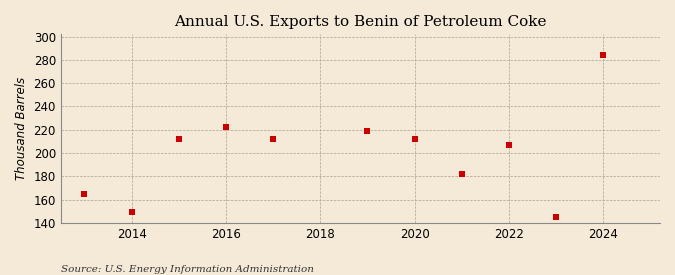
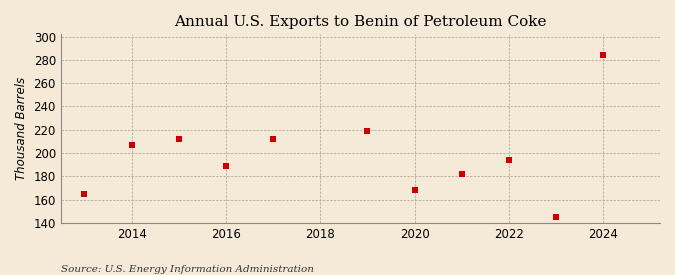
2014: 149 -> 207
2016: 222 -> 189
2020: 212 -> 168
2022: 207 -> 194
